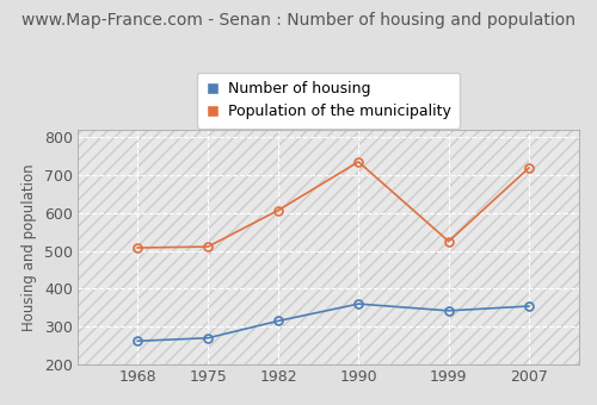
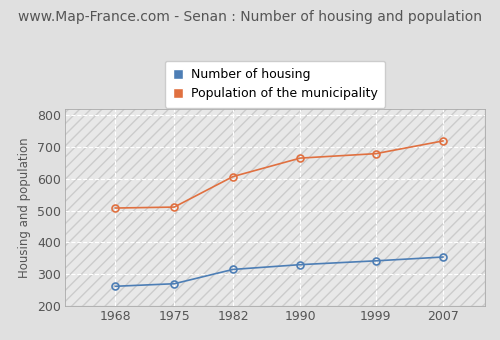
Number of housing/1990: 360 -> 330
Population of the municipality/1990: 735 -> 665
Population of the municipality/1999: 525 -> 679
